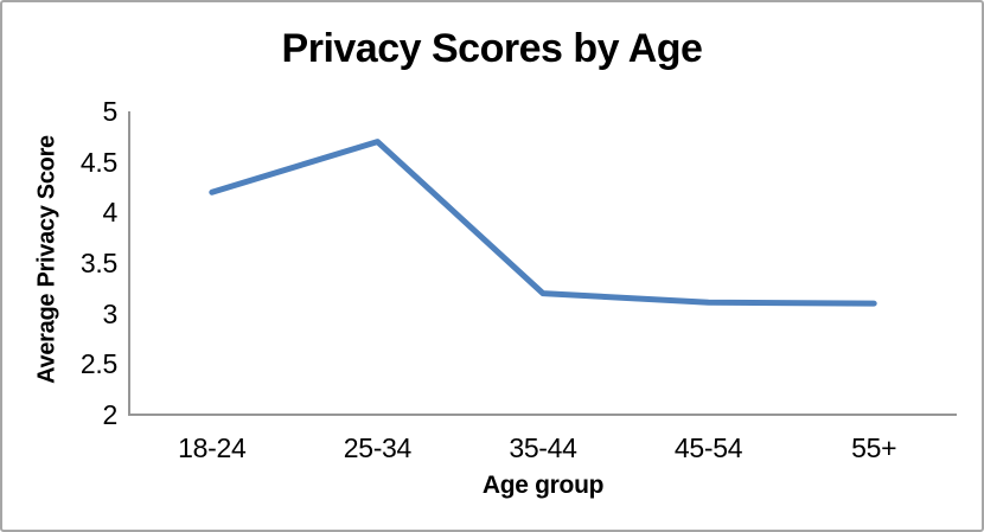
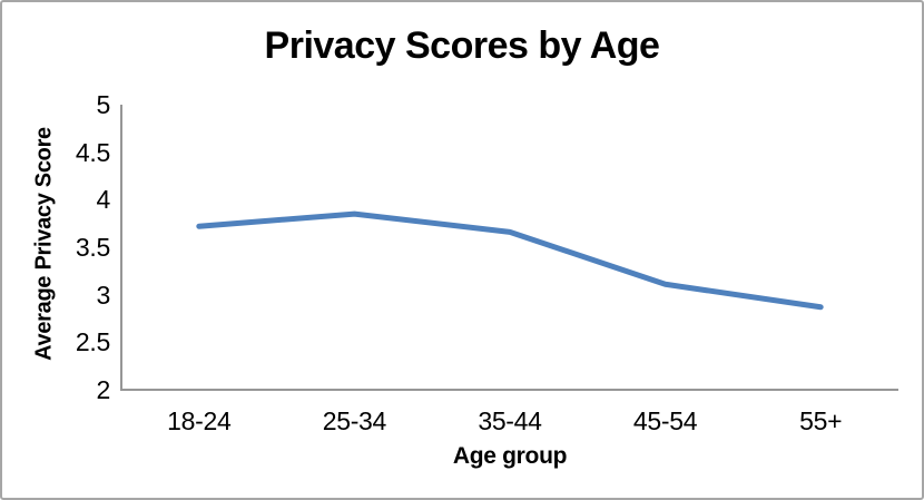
18-24: 4.2 -> 3.7
25-34: 4.7 -> 3.9
35-44: 3.2 -> 3.7
55+: 3.1 -> 2.9
